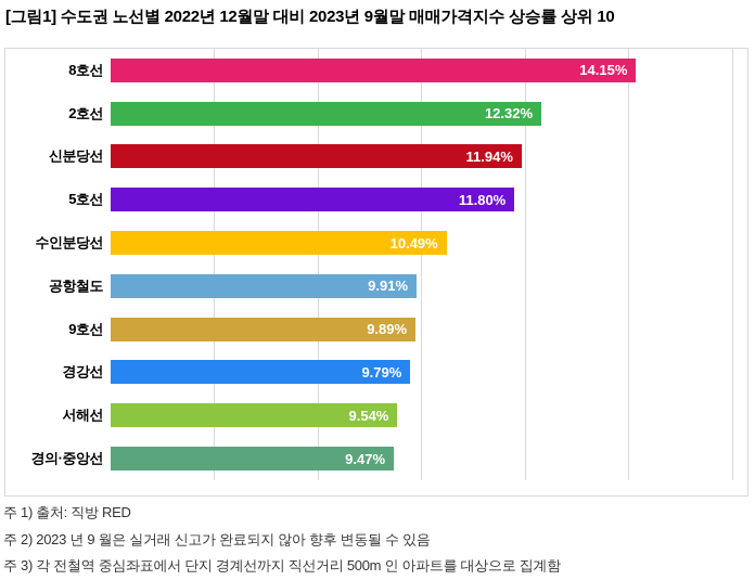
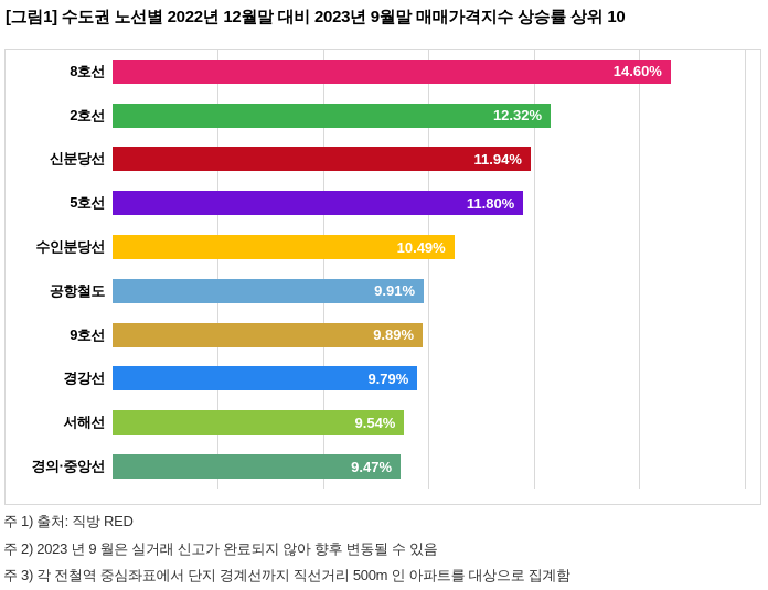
8호선: 14.15% -> 14.60%
